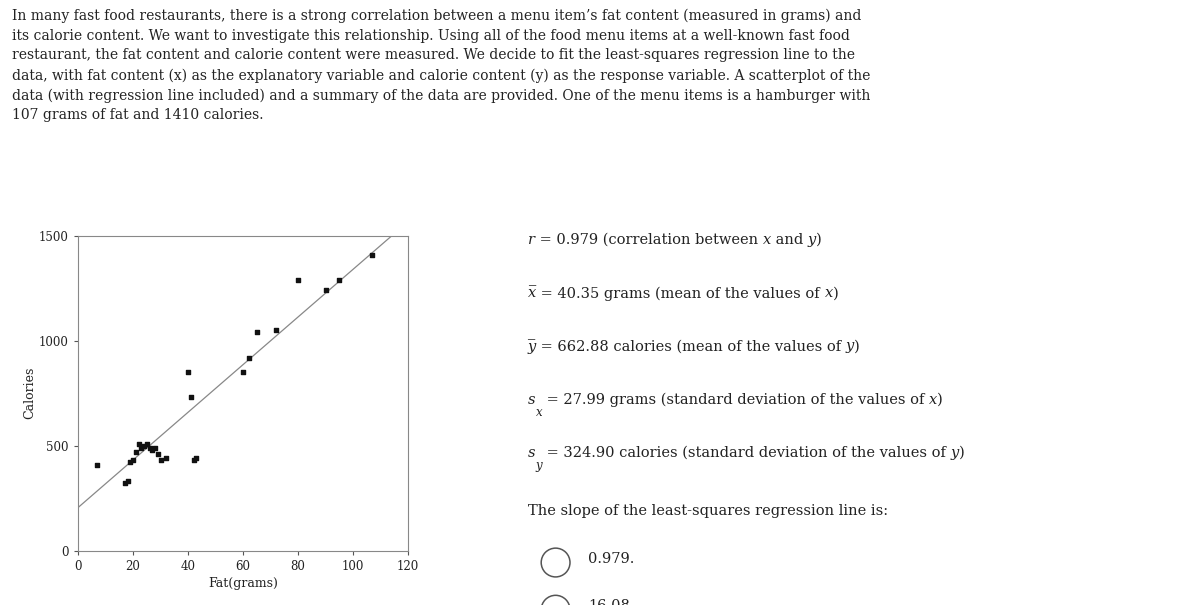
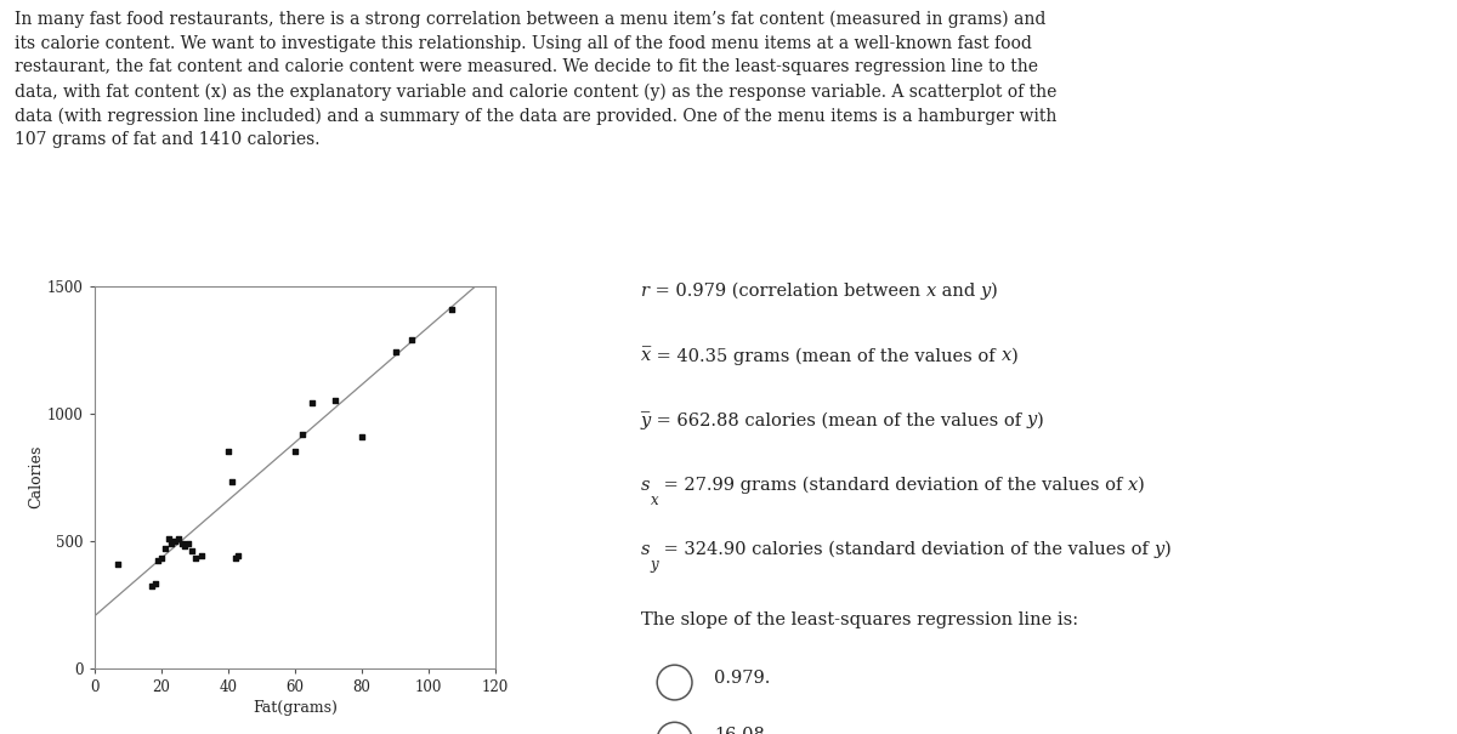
80: 1290 -> 910
